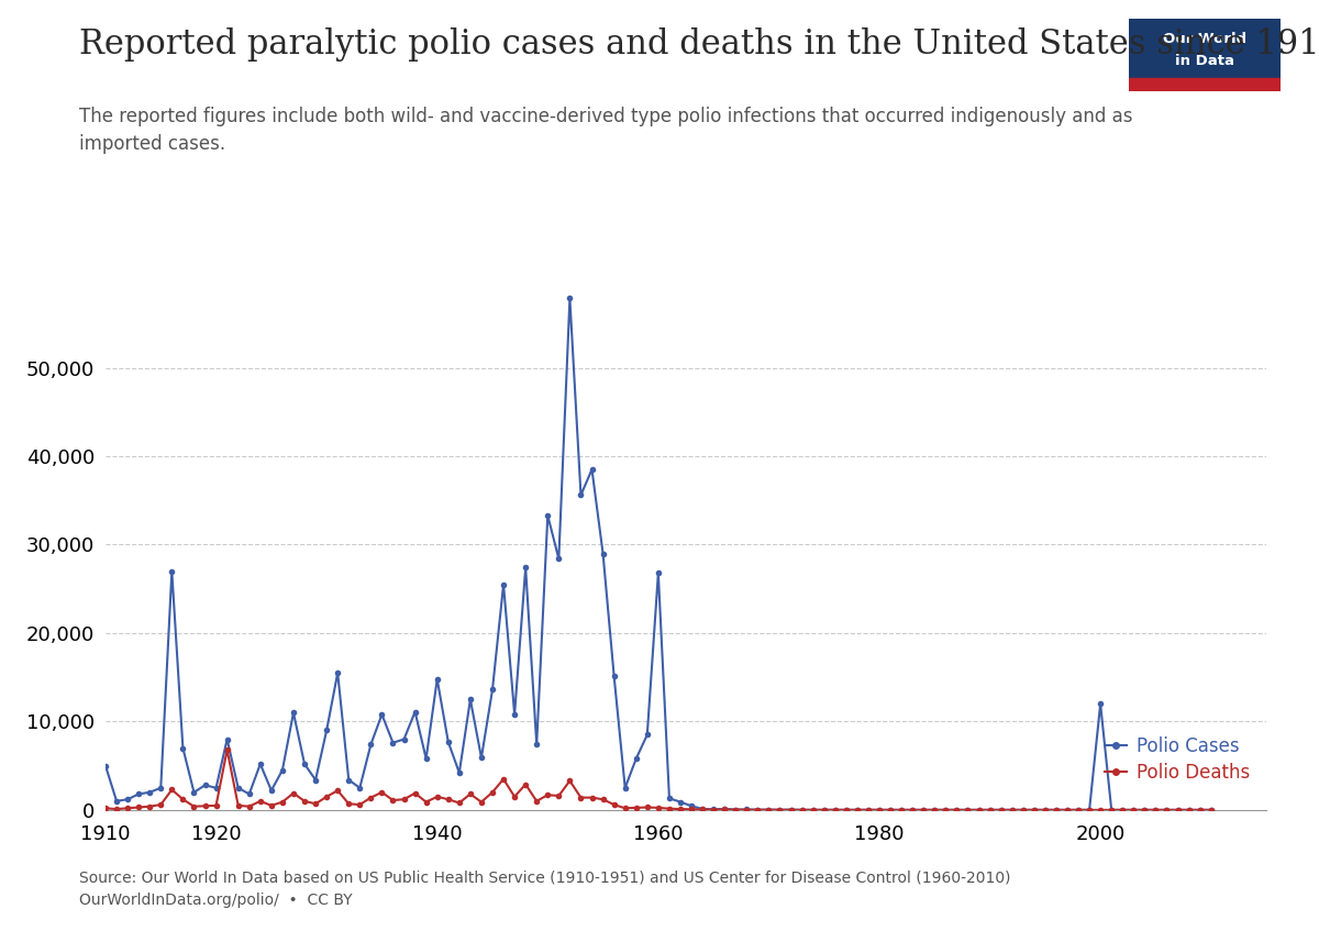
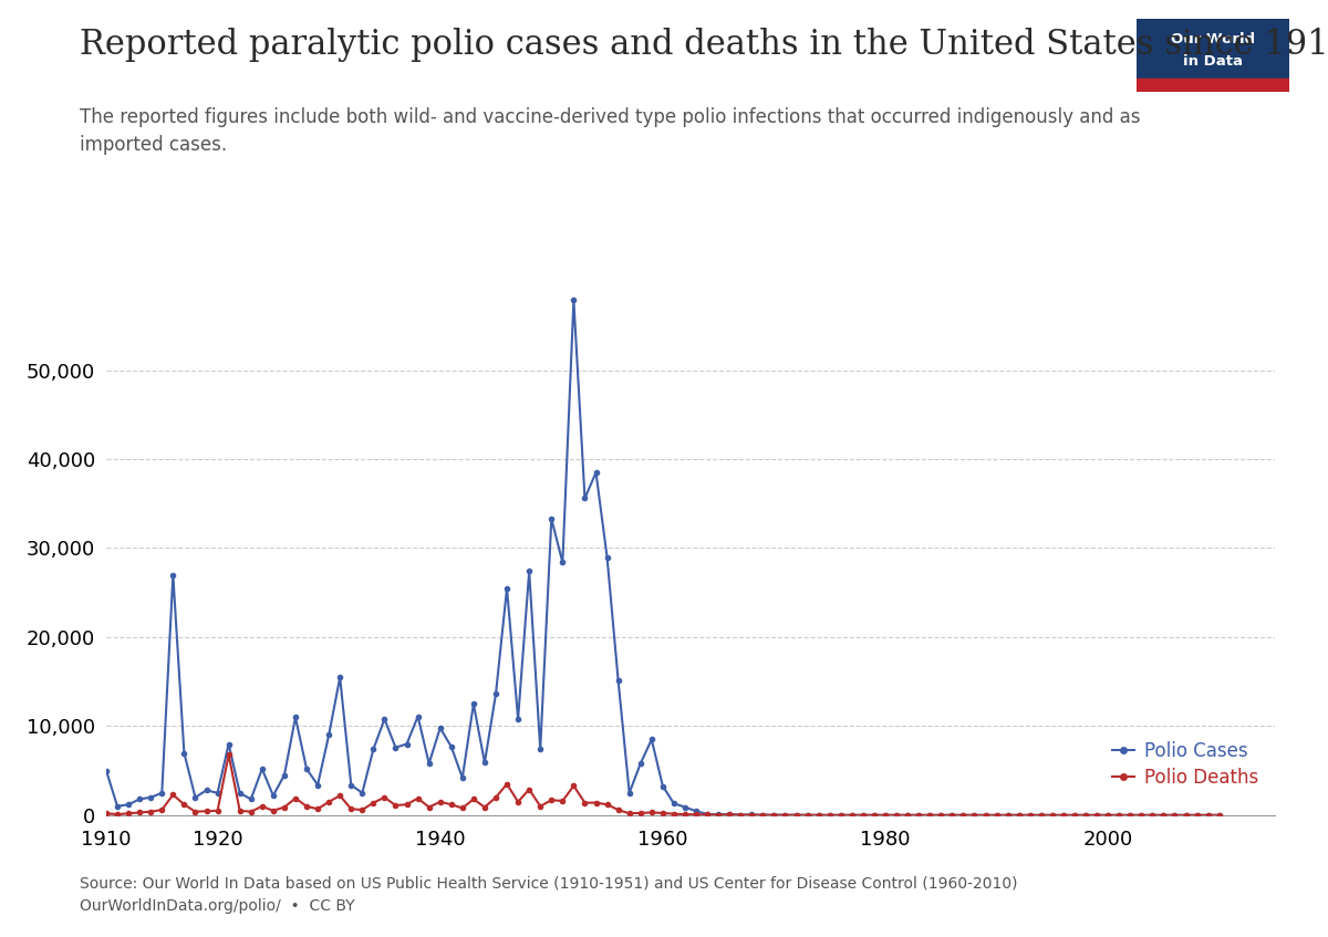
Polio Cases/1940: 14,800 -> 9,800
Polio Cases/1960: 26,800 -> 3,300
Polio Cases/2000: 12,000 -> 0
